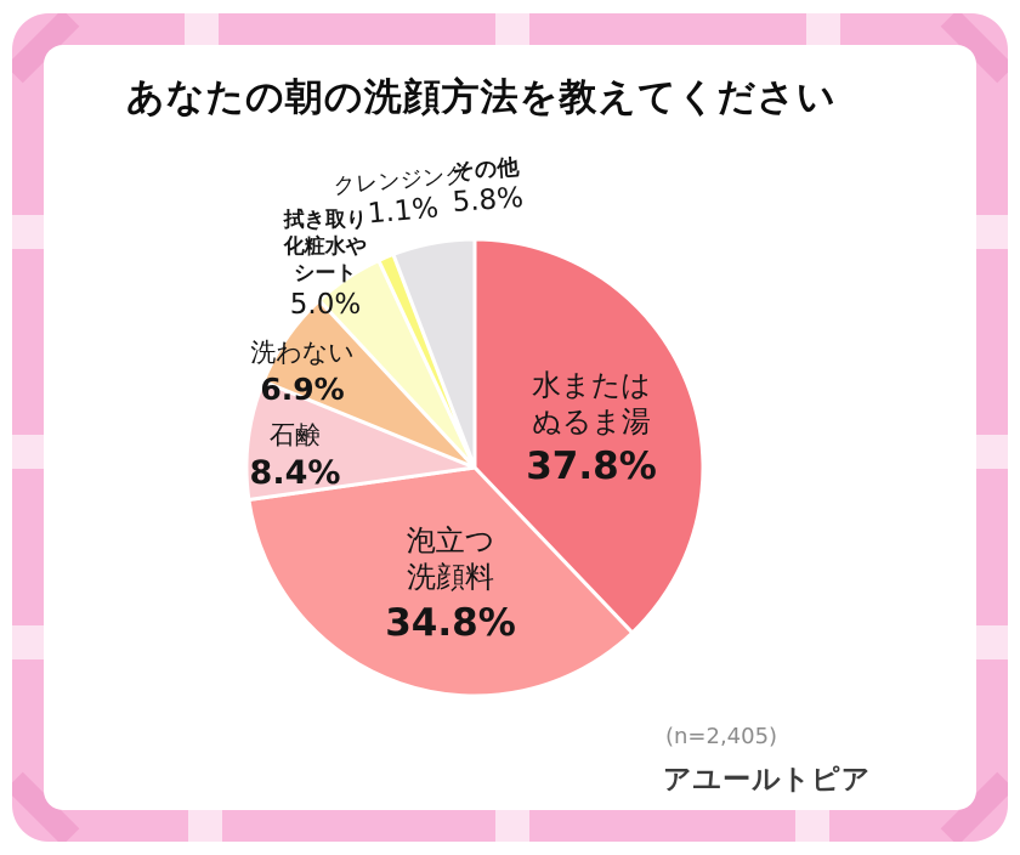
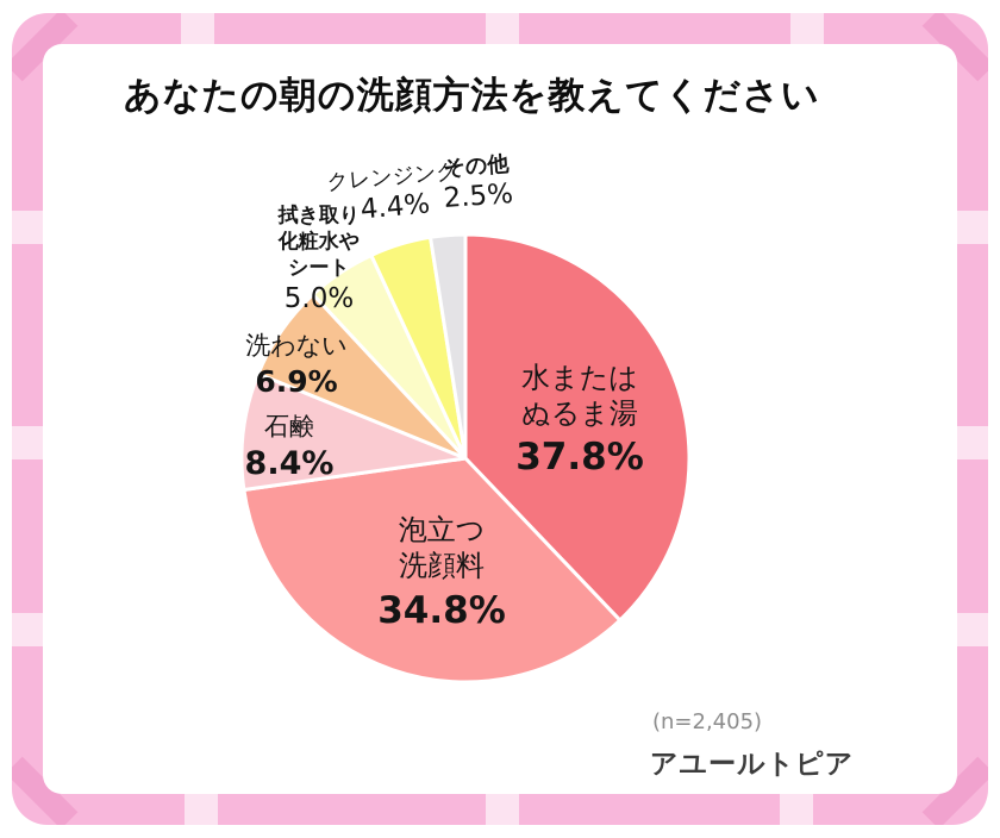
クレンジング: 1.1% -> 4.4%
その他: 5.8% -> 2.5%
